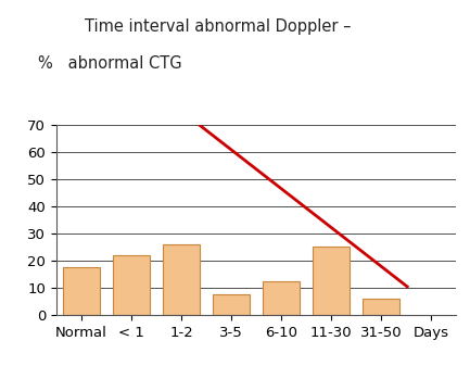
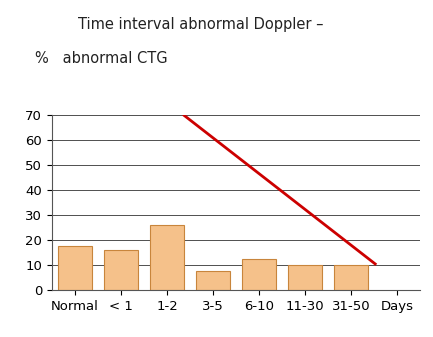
< 1: 22.0 -> 16.0
11-30: 25.0 -> 10.0
31-50: 6.0 -> 10.0
